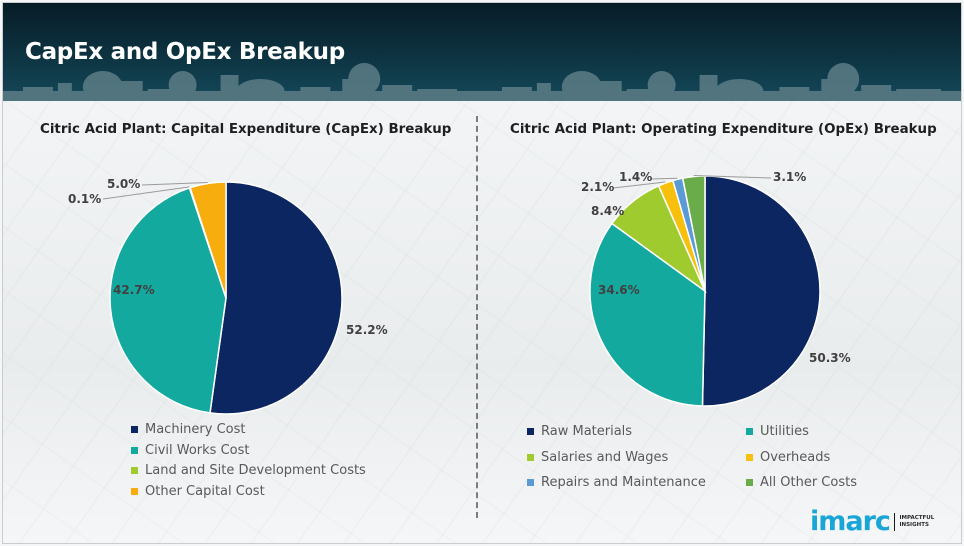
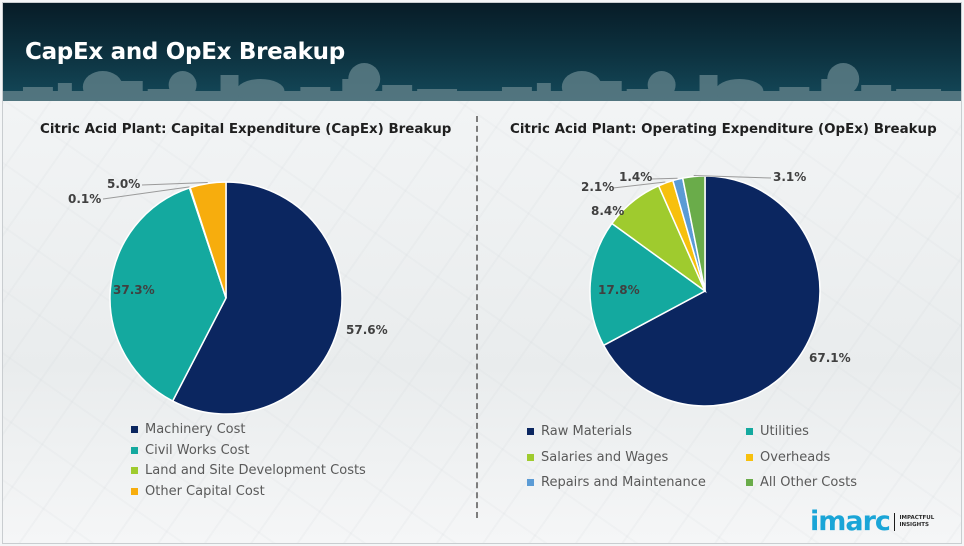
Citric Acid Plant: Capital Expenditure (CapEx) Breakup/Machinery Cost: 52.2% -> 57.6%
Citric Acid Plant: Capital Expenditure (CapEx) Breakup/Civil Works Cost: 42.7% -> 37.3%
Citric Acid Plant: Operating Expenditure (OpEx) Breakup/Raw Materials: 50.3% -> 67.1%
Citric Acid Plant: Operating Expenditure (OpEx) Breakup/Utilities: 34.6% -> 17.8%
